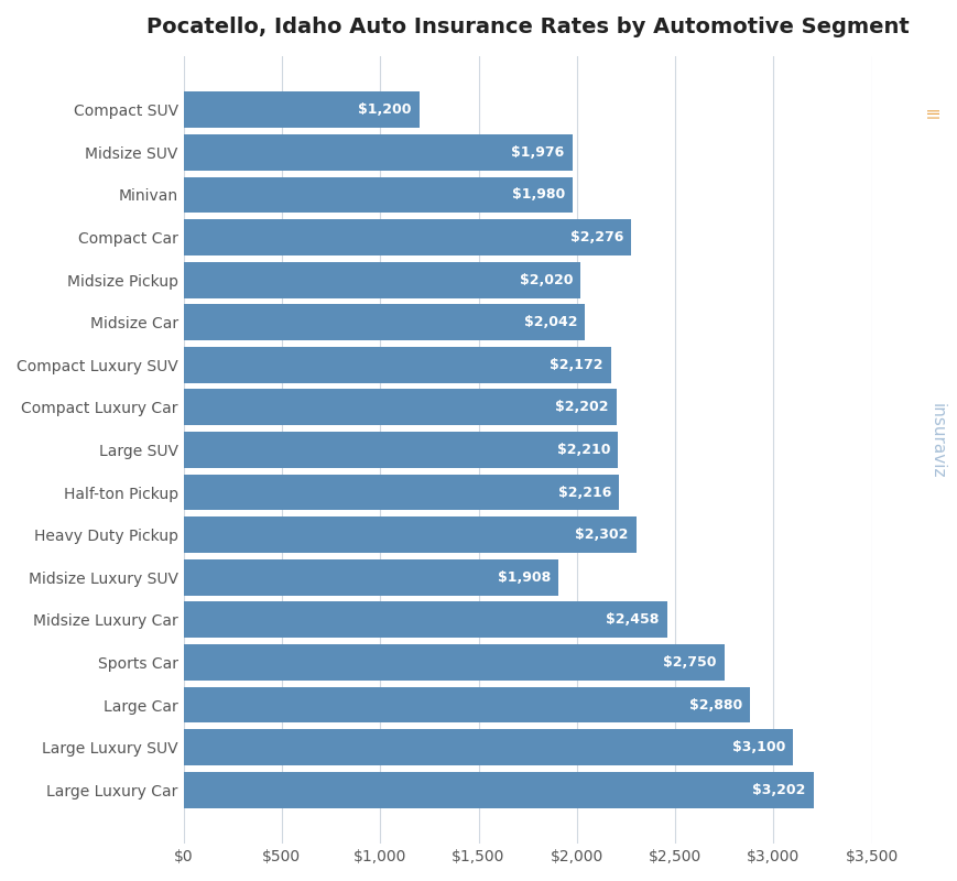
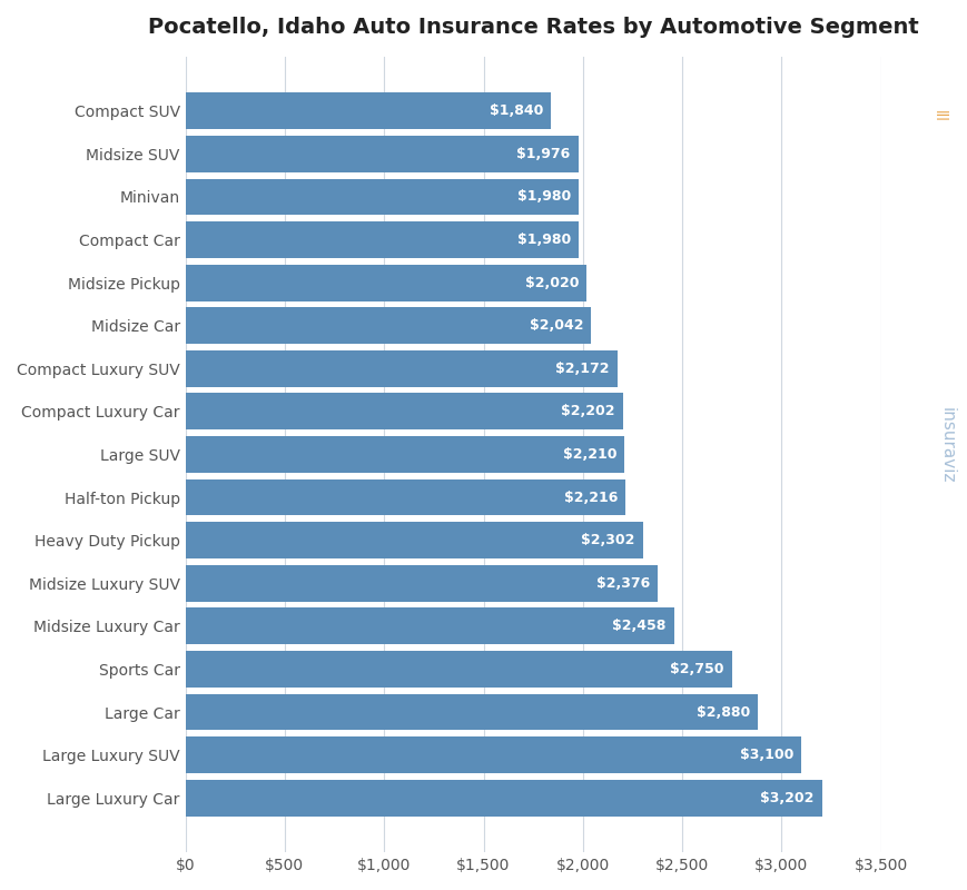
Compact SUV: $1,200 -> $1,840
Compact Car: $2,276 -> $1,980
Midsize Luxury SUV: $1,908 -> $2,376
